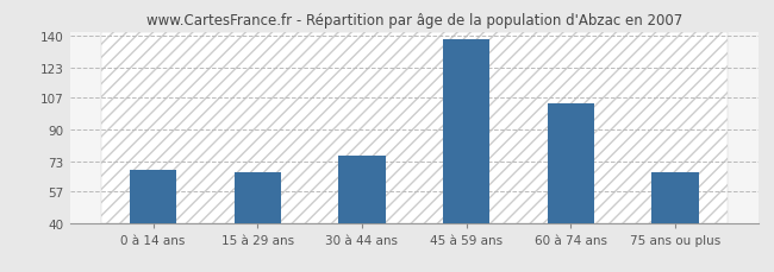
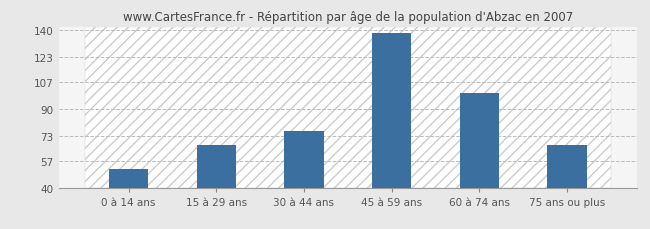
0 à 14 ans: 68 -> 52
60 à 74 ans: 104 -> 100
